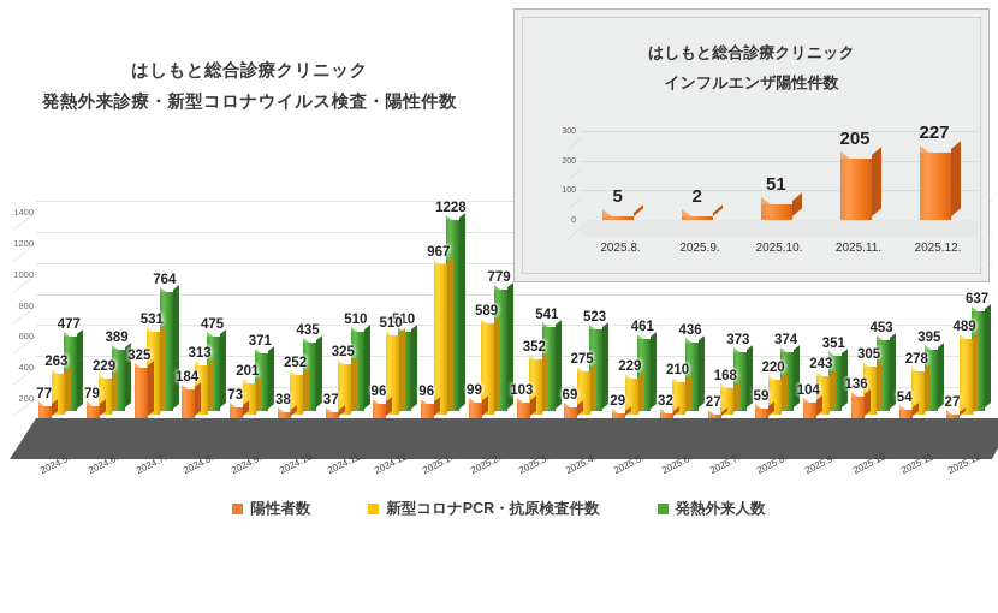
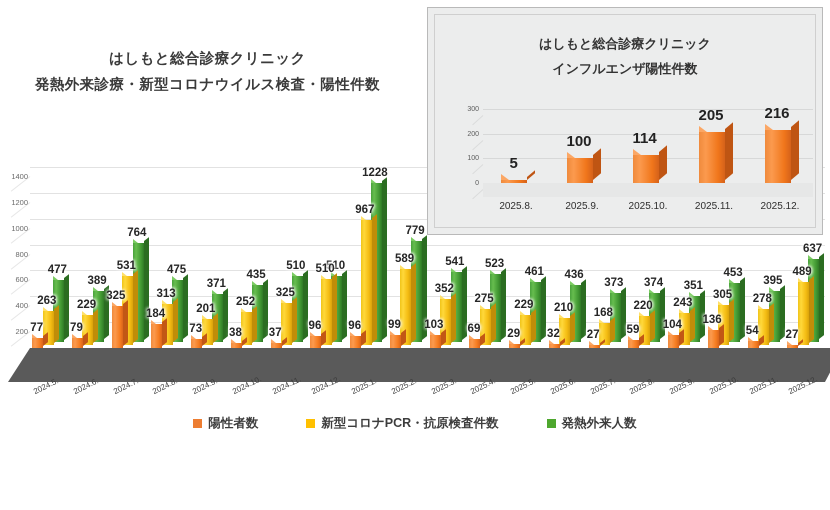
はしもと総合診療クリニック インフルエンザ陽性件数/2025.9.: 2 -> 100
はしもと総合診療クリニック インフルエンザ陽性件数/2025.10.: 51 -> 114
はしもと総合診療クリニック インフルエンザ陽性件数/2025.12.: 227 -> 216
